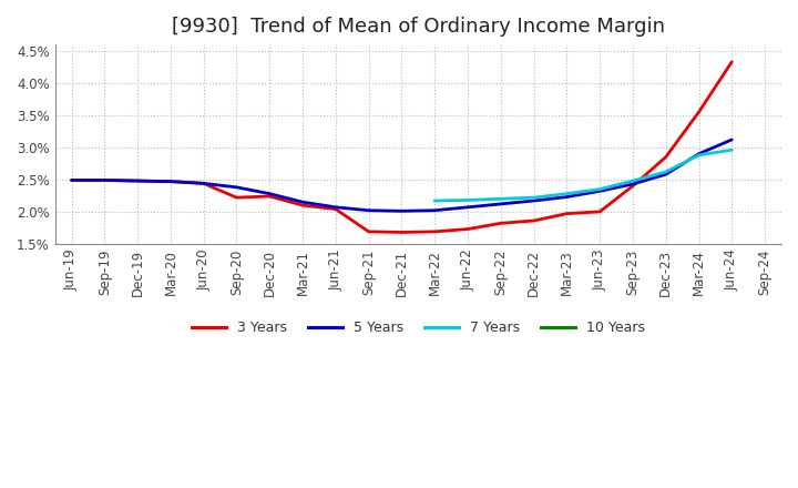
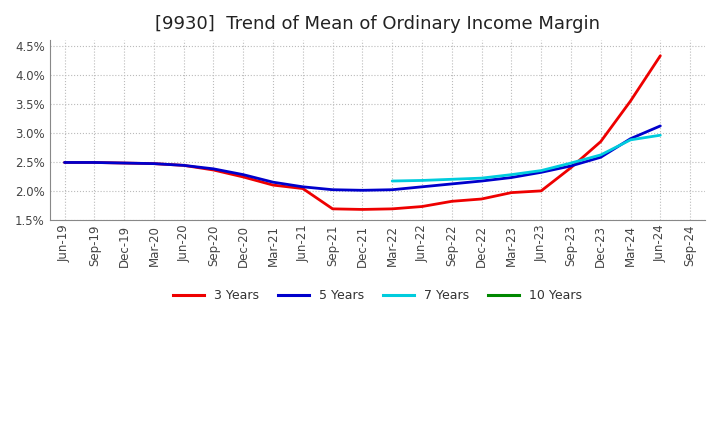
3 Years/Sep-20: 2.22% -> 2.36%
